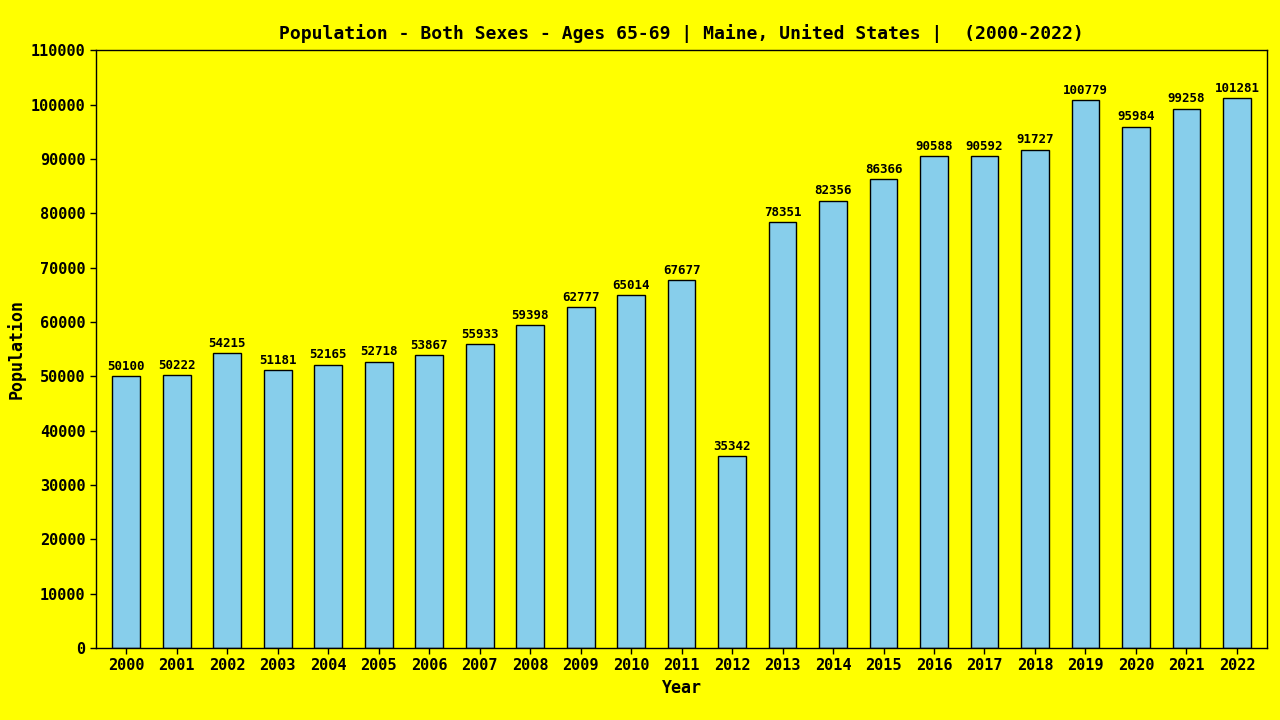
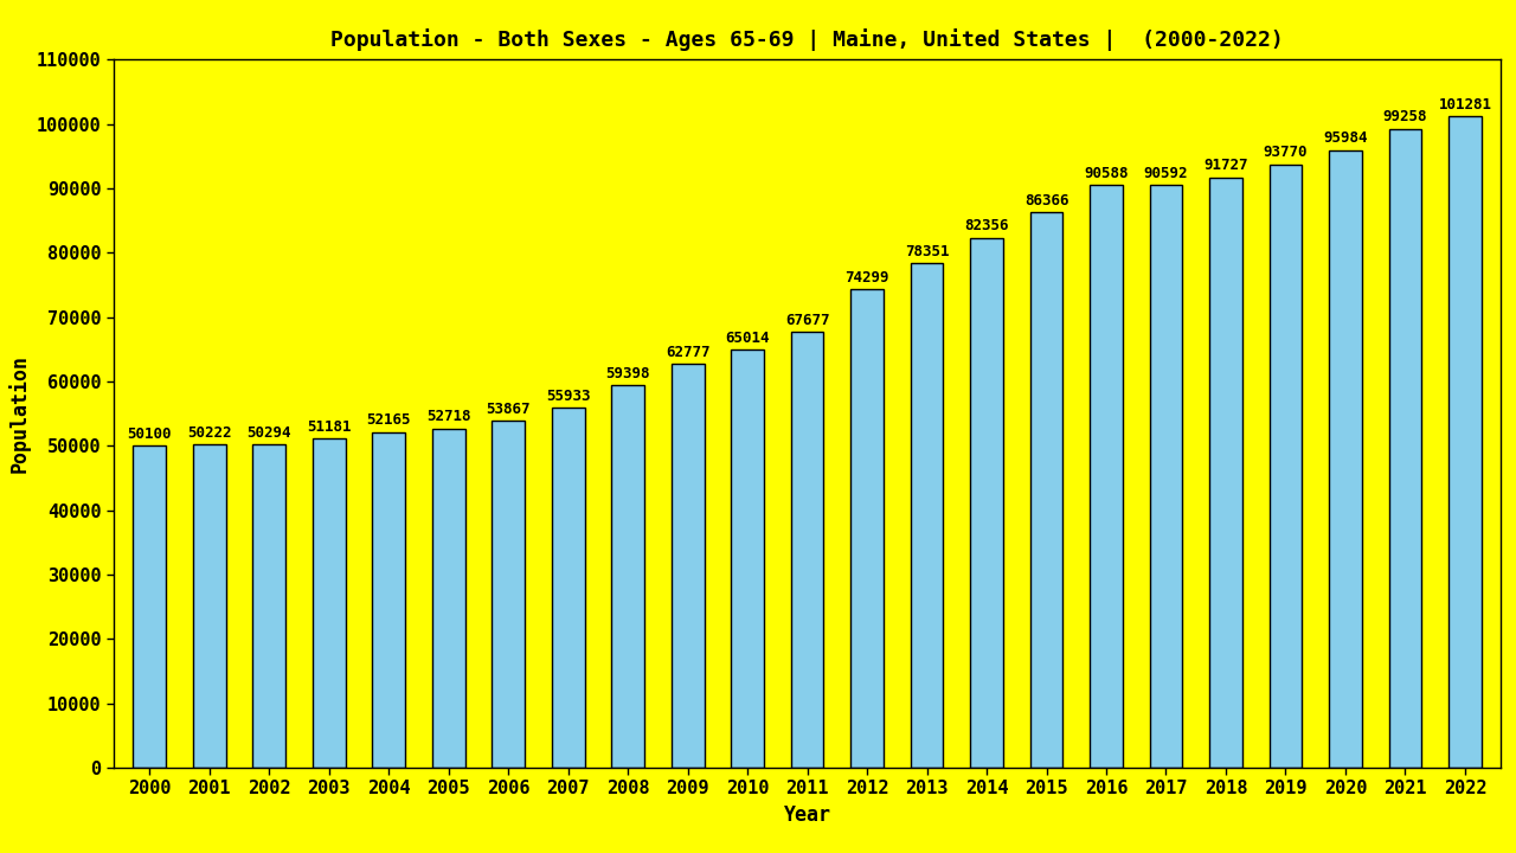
2002: 54215 -> 50294
2012: 35342 -> 74299
2019: 100779 -> 93770
